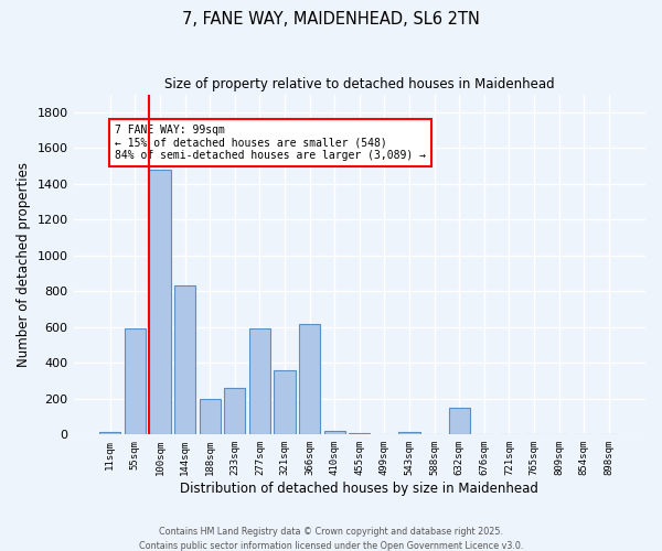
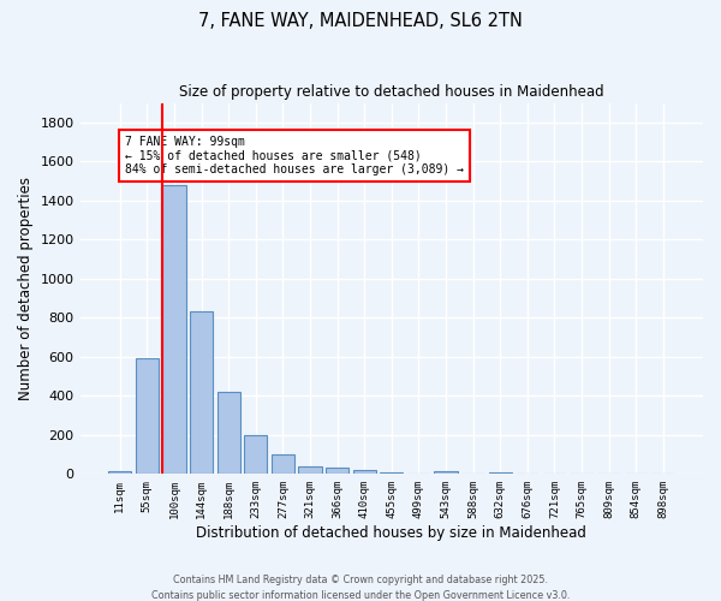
188sqm: 200 -> 420
233sqm: 260 -> 200
277sqm: 590 -> 100
321sqm: 360 -> 40
366sqm: 620 -> 30
632sqm: 150 -> 10
